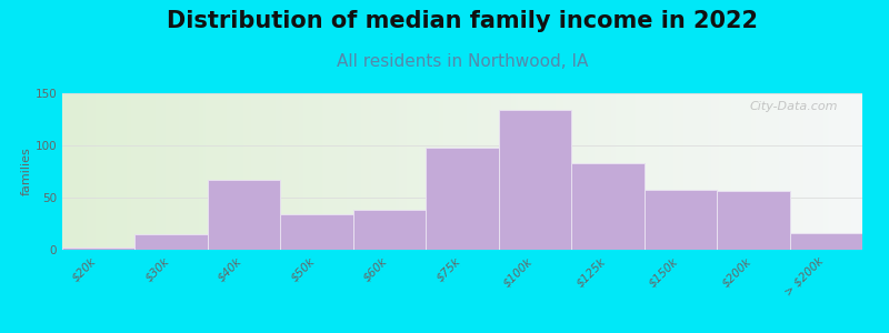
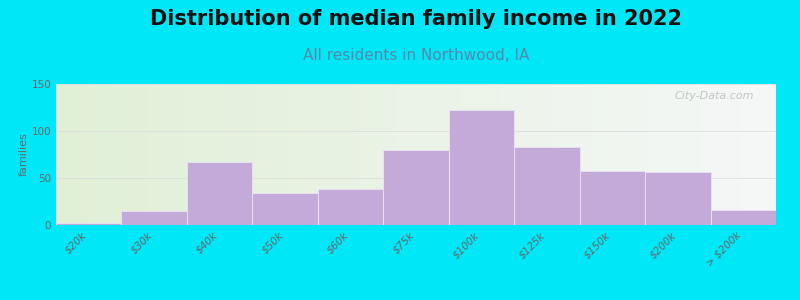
$75k: 98 -> 80
$100k: 134 -> 122
